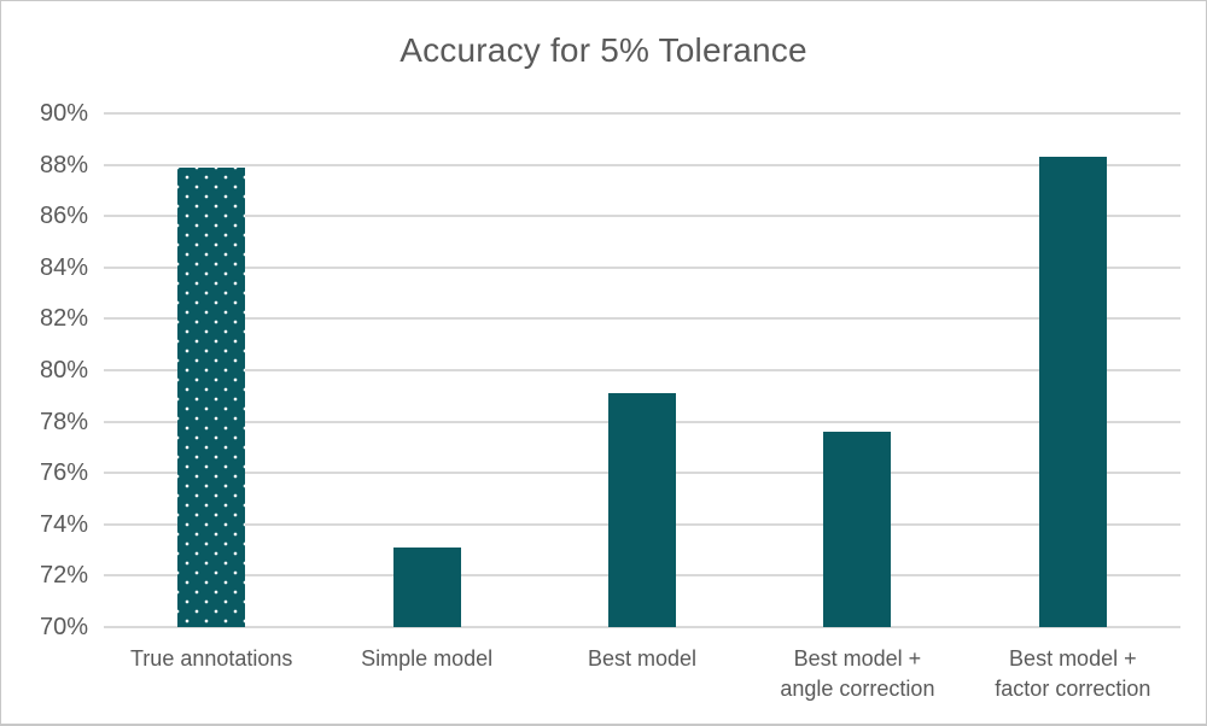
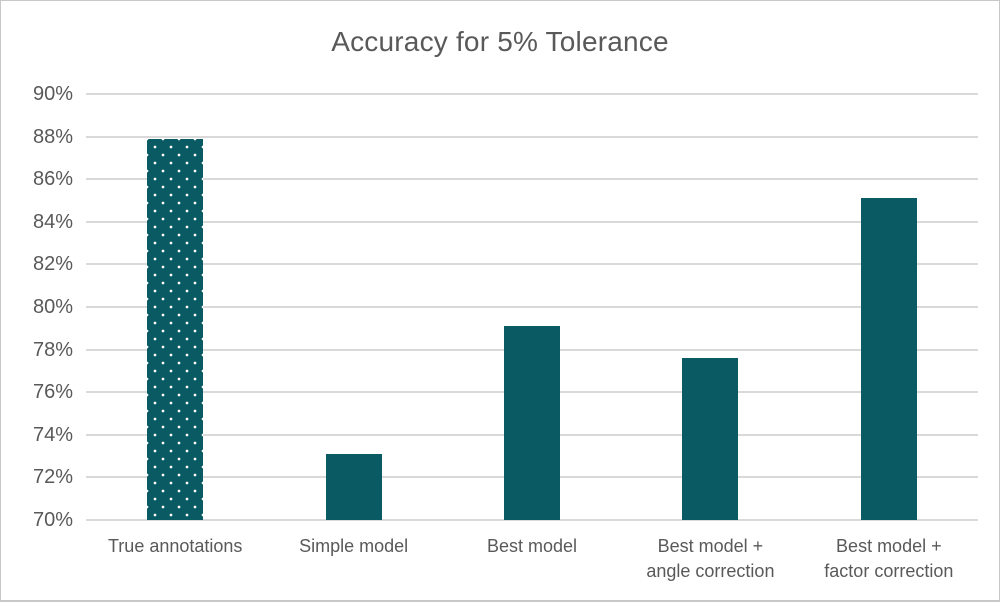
Best model + factor correction: 88.3% -> 85.1%
